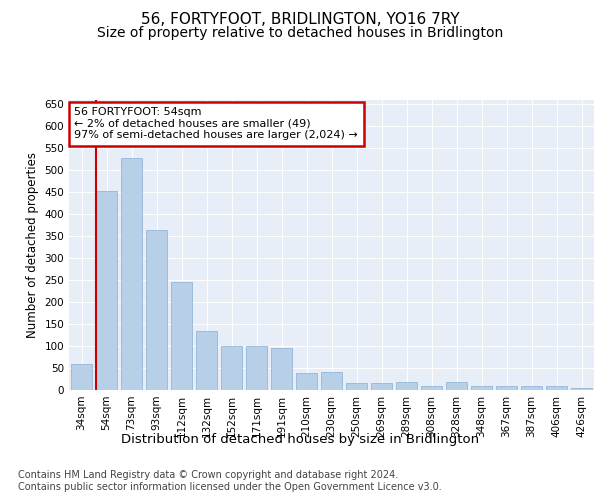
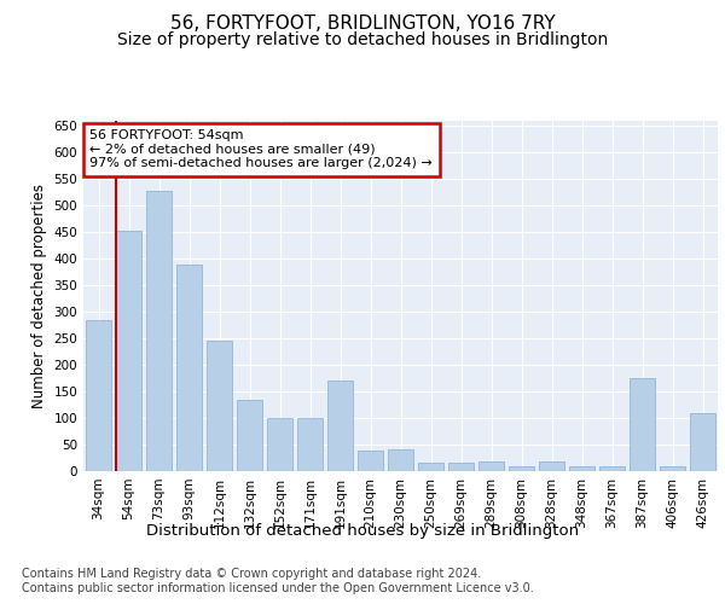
34sqm: 60 -> 285
93sqm: 365 -> 390
191sqm: 95 -> 170
387sqm: 8 -> 175
426sqm: 5 -> 110
